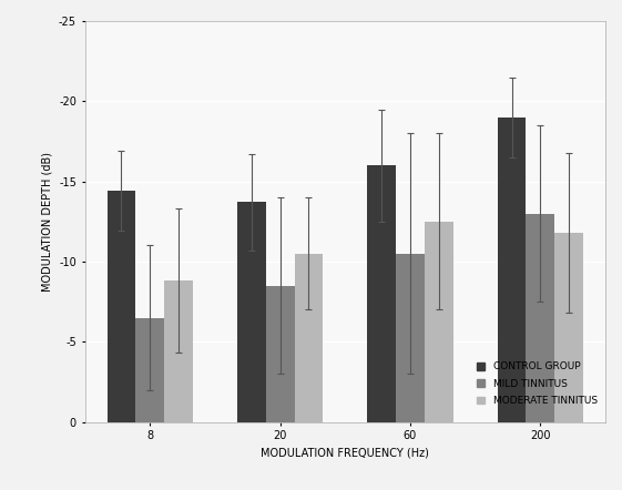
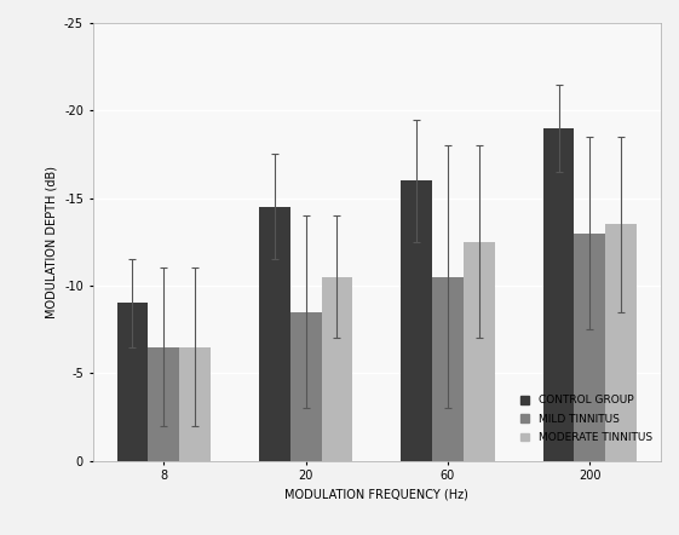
CONTROL GROUP/8: -14.4 -> -9.0
MODERATE TINNITUS/8: -8.8 -> -6.5
CONTROL GROUP/20: -13.7 -> -14.5
MODERATE TINNITUS/200: -11.8 -> -13.5
